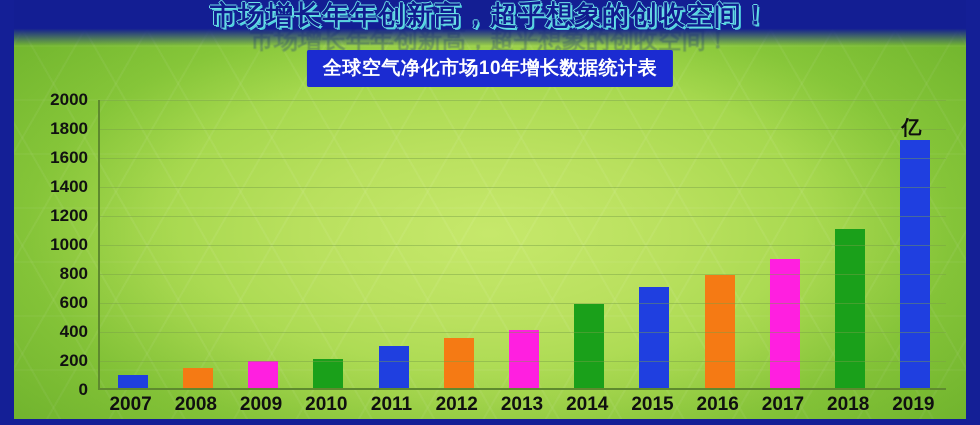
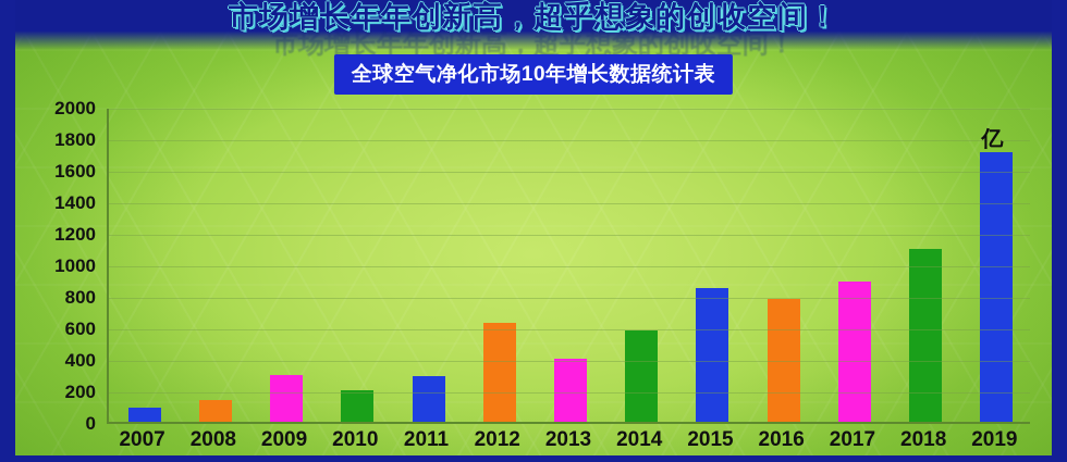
2009: 180 -> 300
2012: 340 -> 630
2015: 700 -> 850
